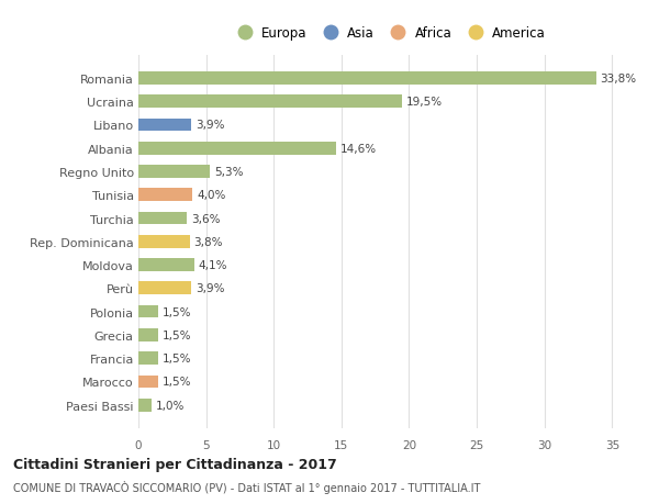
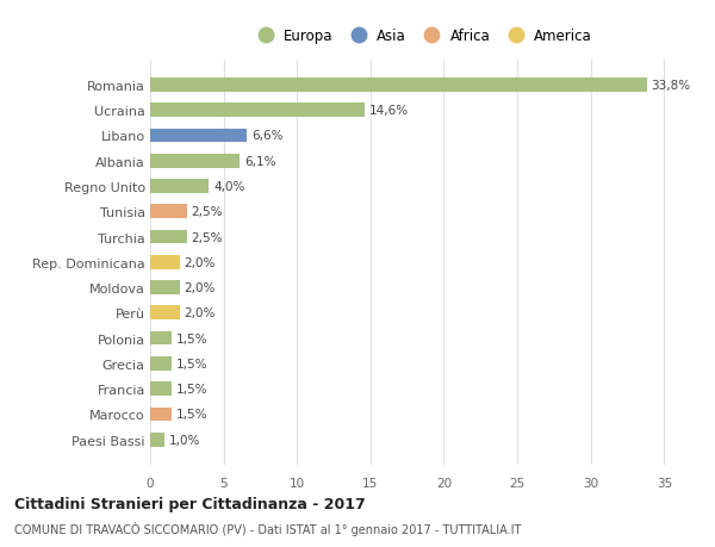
Ucraina: 19,5% -> 14,6%
Libano: 3,9% -> 6,6%
Albania: 14,6% -> 6,1%
Regno Unito: 5,3% -> 4,0%
Tunisia: 4,0% -> 2,5%
Turchia: 3,6% -> 2,5%
Rep. Dominicana: 3,8% -> 2,0%
Moldova: 4,1% -> 2,0%
Perù: 3,9% -> 2,0%
